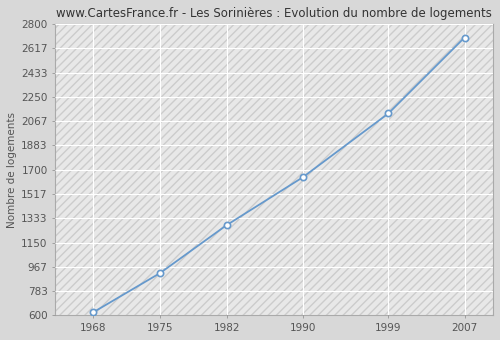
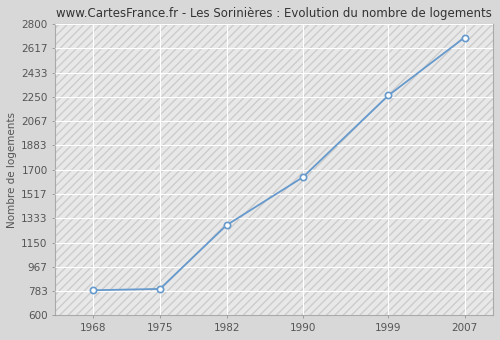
1968: 620 -> 790
1975: 920 -> 800
1999: 2120 -> 2260
